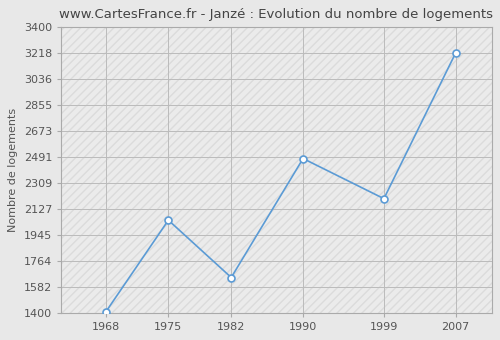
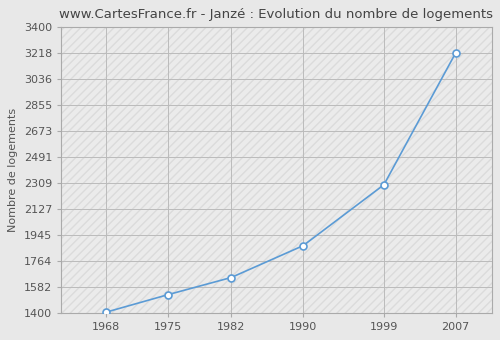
1975: 2050 -> 1530
1990: 2480 -> 1870
1999: 2200 -> 2300
